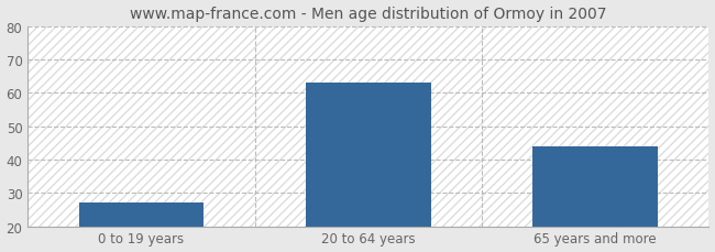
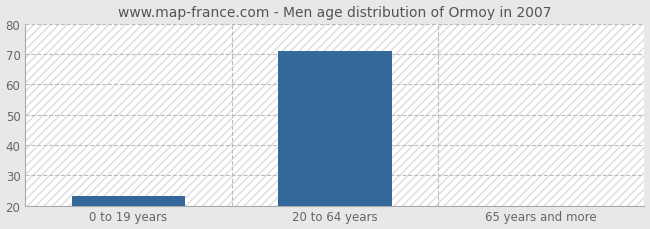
0 to 19 years: 27 -> 23
20 to 64 years: 63 -> 71
65 years and more: 44 -> 20
